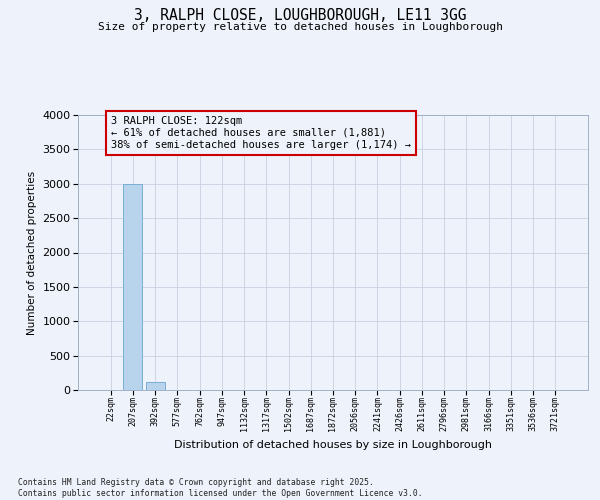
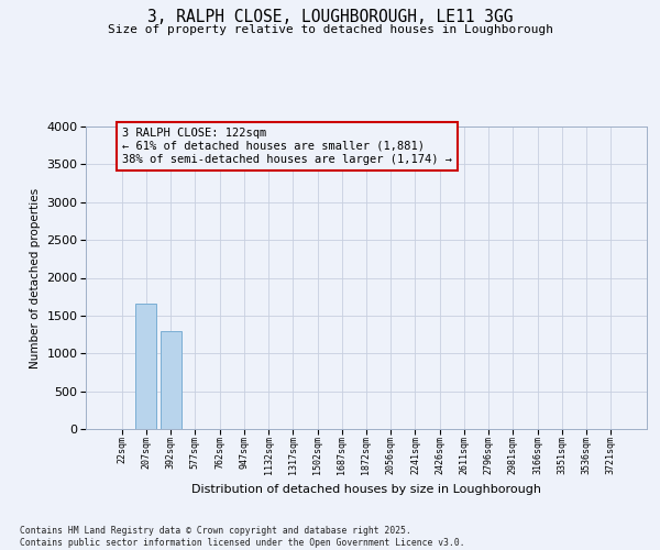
207sqm: 3000 -> 1660
392sqm: 110 -> 1300
